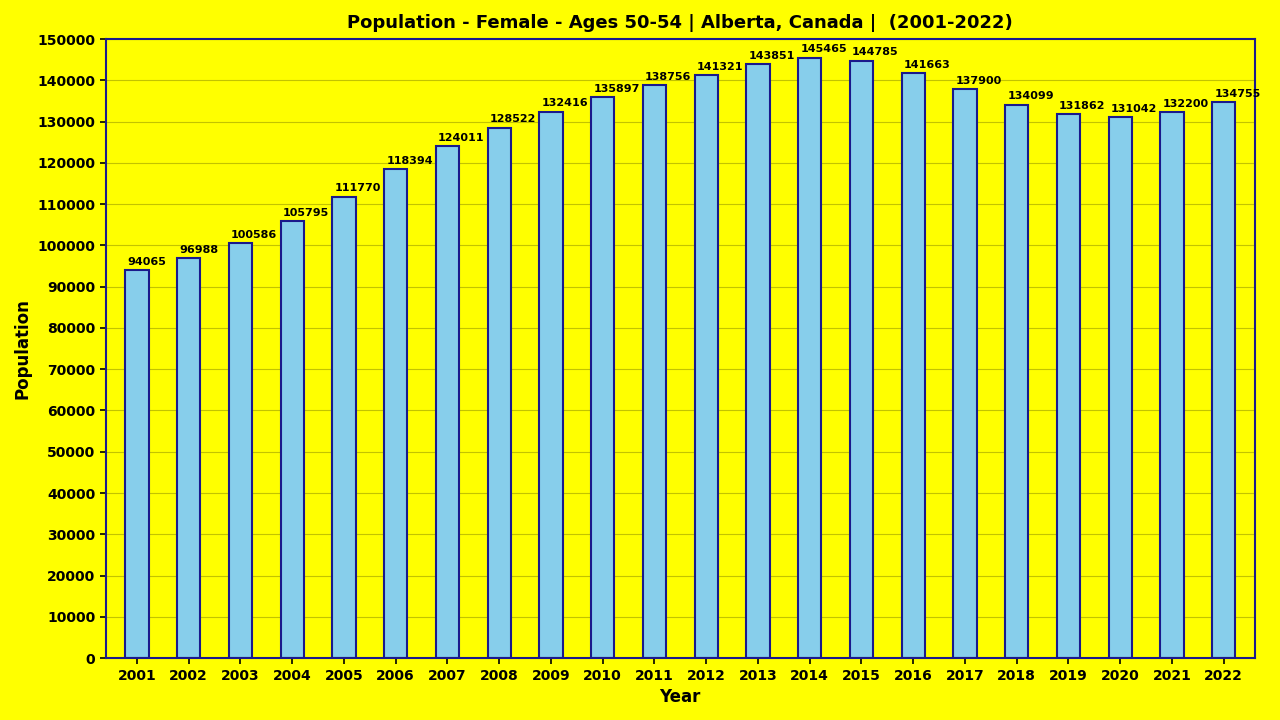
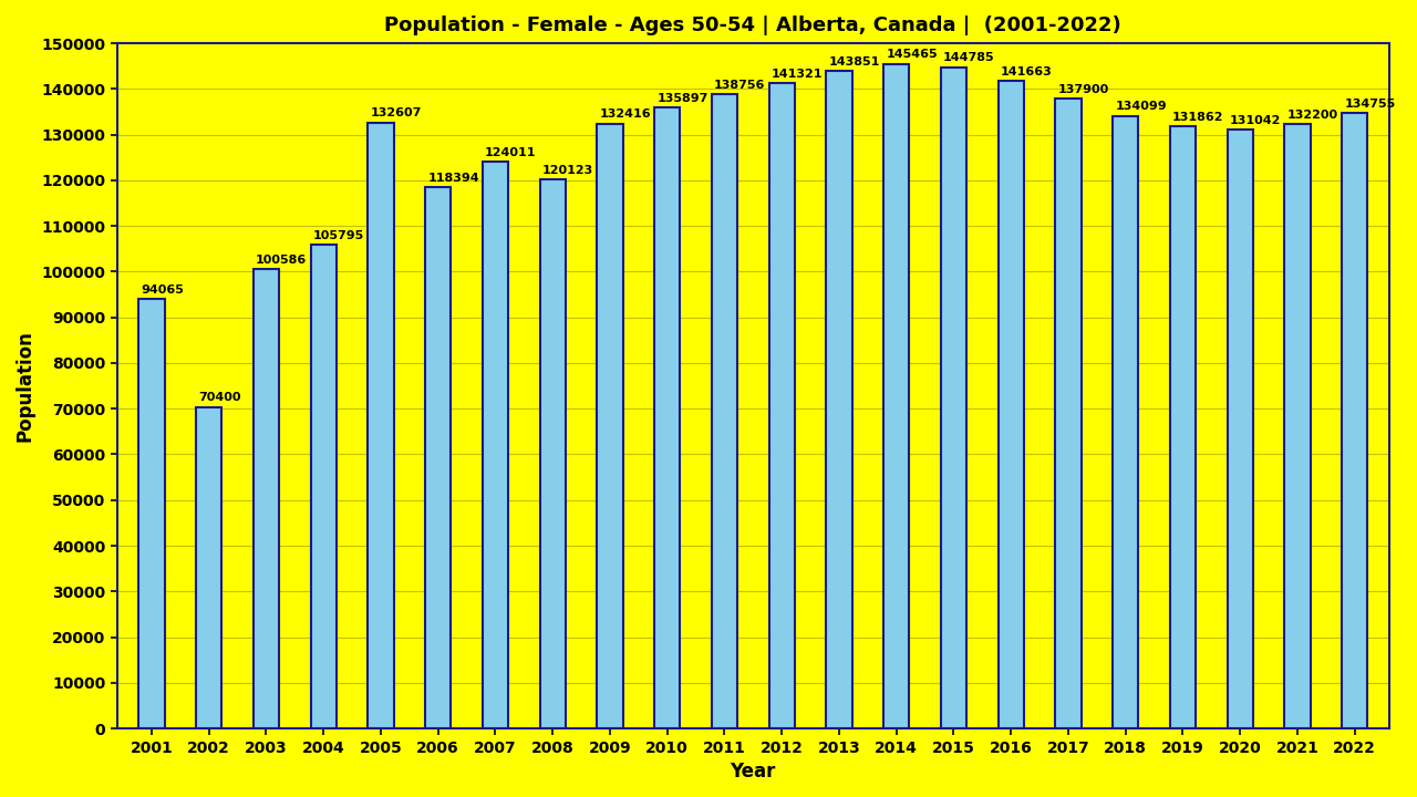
2002: 96988 -> 70400
2005: 111770 -> 132607
2008: 128522 -> 120123
